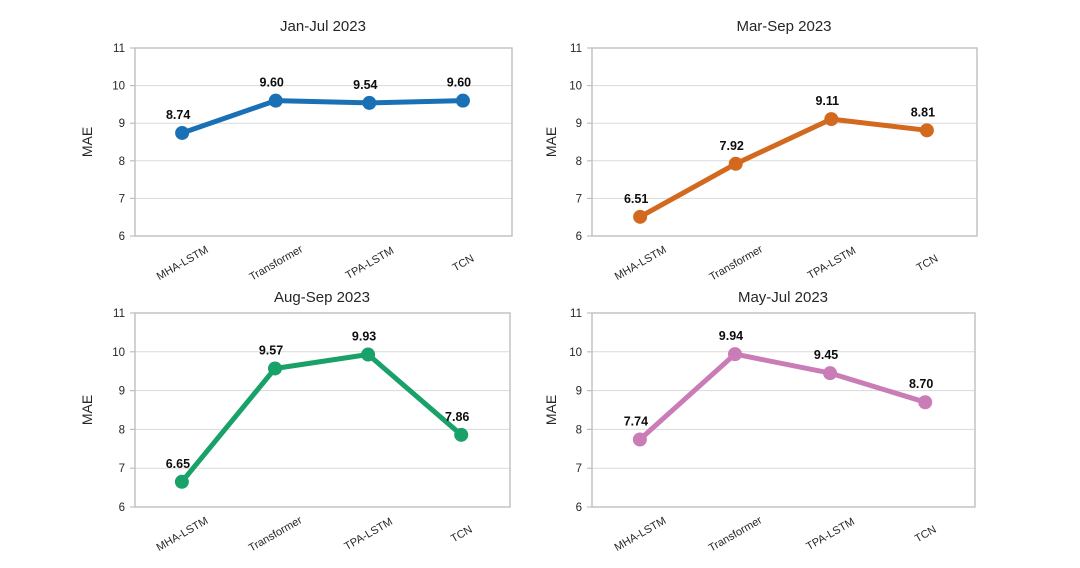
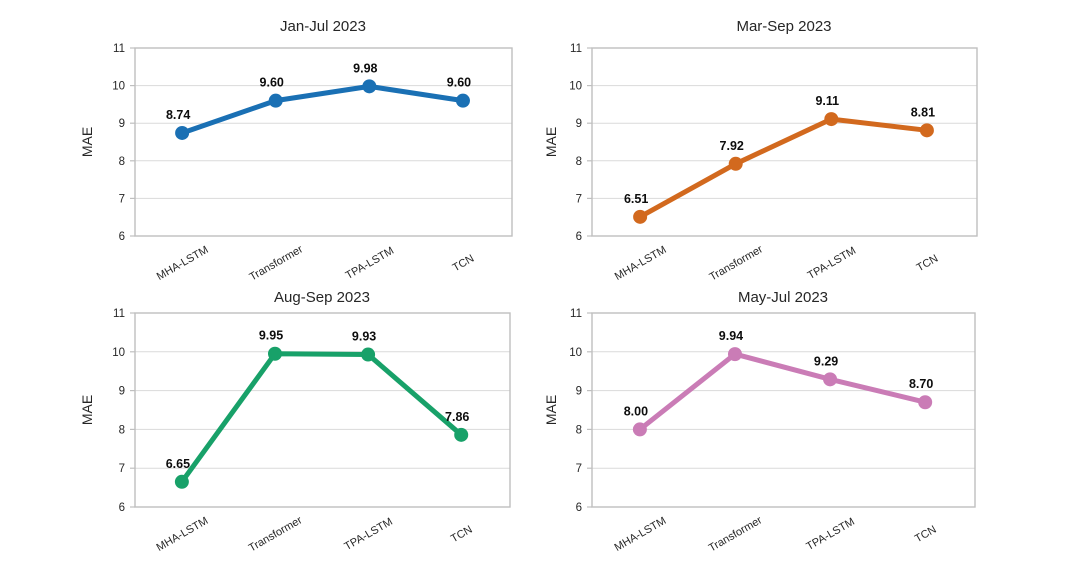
Jan-Jul 2023/TPA-LSTM: 9.54 -> 9.98
Aug-Sep 2023/Transformer: 9.57 -> 9.95
May-Jul 2023/MHA-LSTM: 7.74 -> 8.00
May-Jul 2023/TPA-LSTM: 9.45 -> 9.29
